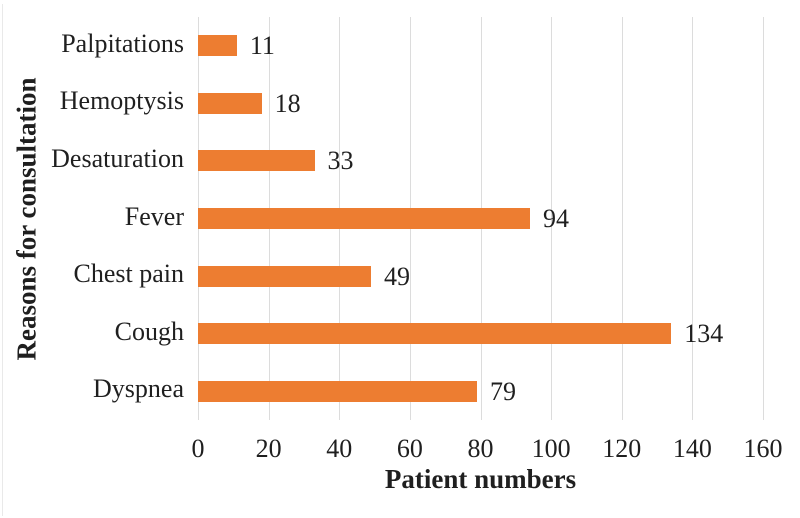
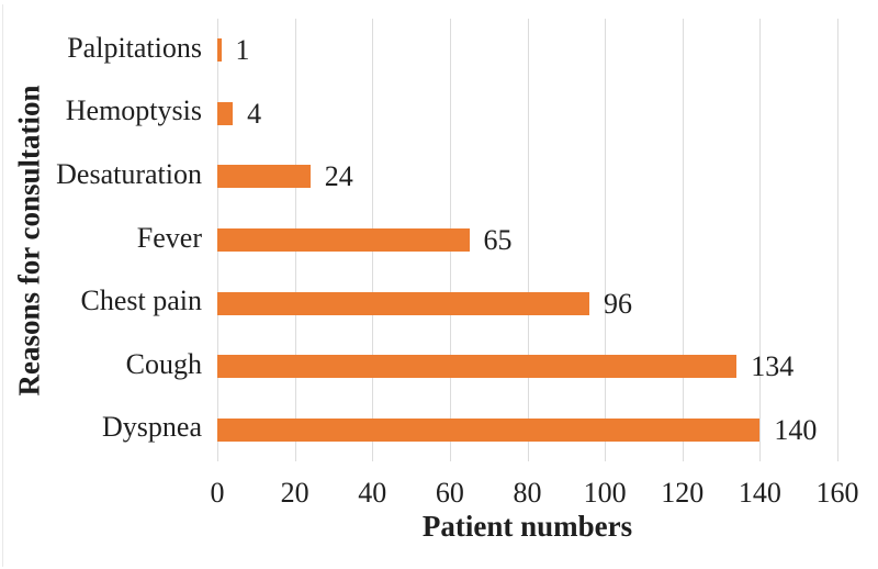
Palpitations: 11 -> 1
Hemoptysis: 18 -> 4
Desaturation: 33 -> 24
Fever: 94 -> 65
Chest pain: 49 -> 96
Dyspnea: 79 -> 140
